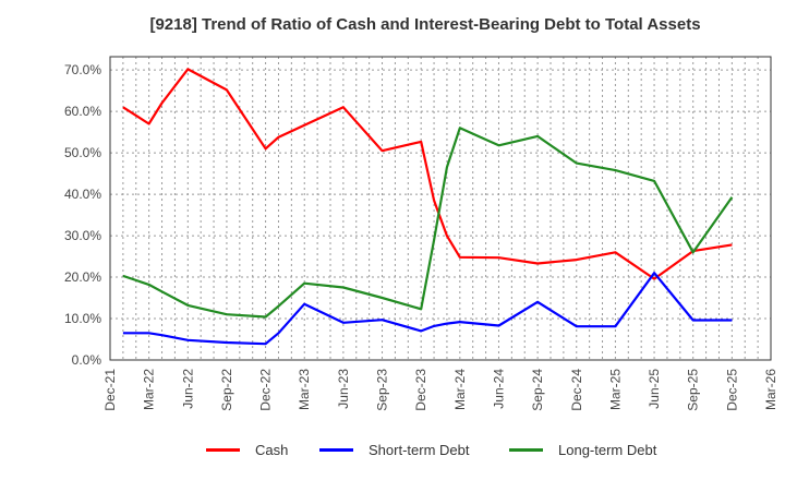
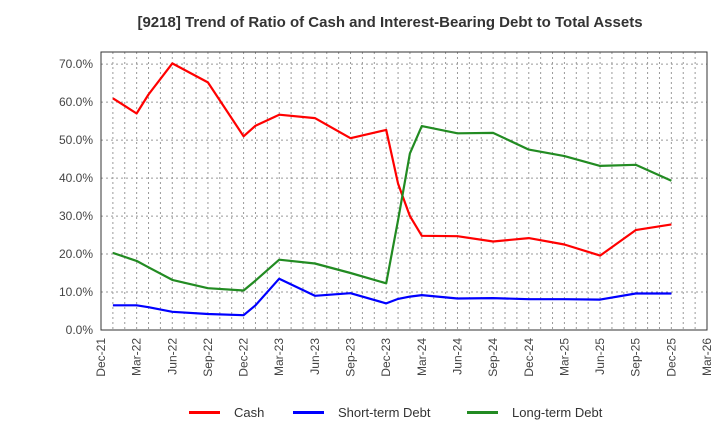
Cash/Jun-23: 61% -> 56%
Long-term Debt/Mar-24: 56% -> 54%
Short-term Debt/Sep-24: 14% -> 8%
Long-term Debt/Sep-24: 54% -> 52%
Cash/Mar-25: 26% -> 22%
Short-term Debt/Jun-25: 21% -> 8%
Long-term Debt/Sep-25: 26% -> 44%
